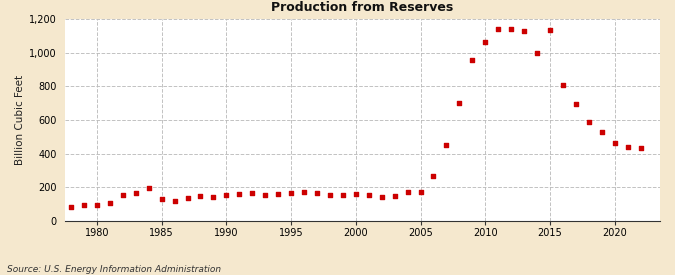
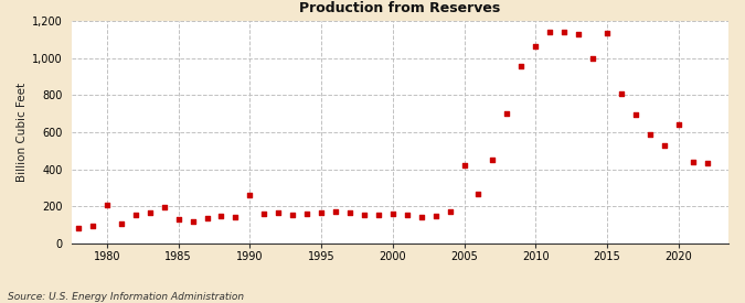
1980: 100 -> 210
1990: 160 -> 260
2005: 180 -> 420
2020: 460 -> 640
